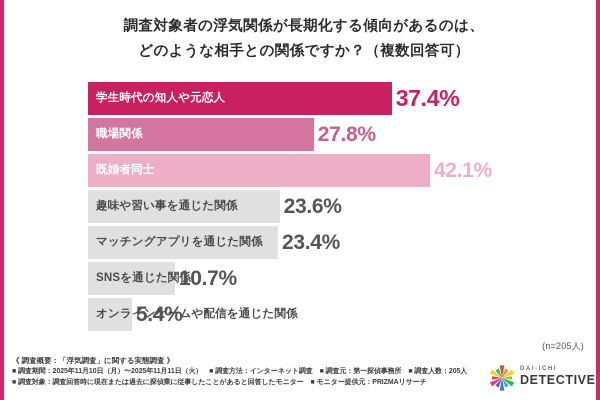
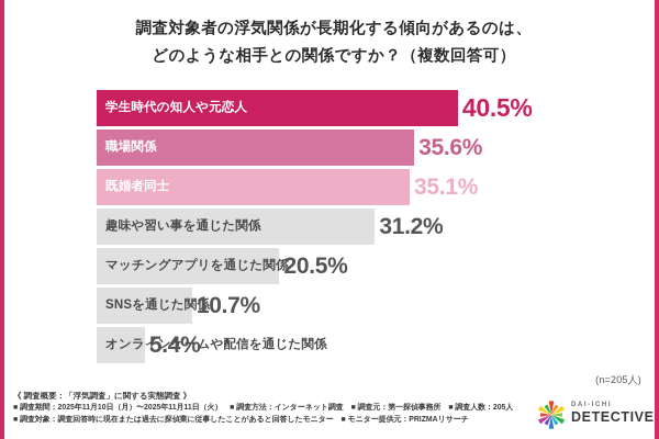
学生時代の知人や元恋人: 37.4% -> 40.5%
職場関係: 27.8% -> 35.6%
既婚者同士: 42.1% -> 35.1%
趣味や習い事を通じた関係: 23.6% -> 31.2%
マッチングアプリを通じた関係: 23.4% -> 20.5%
